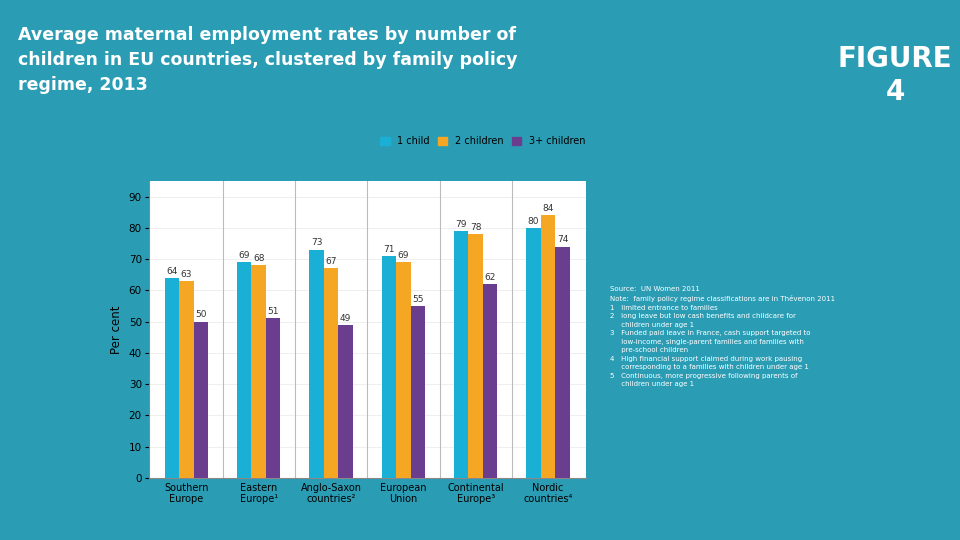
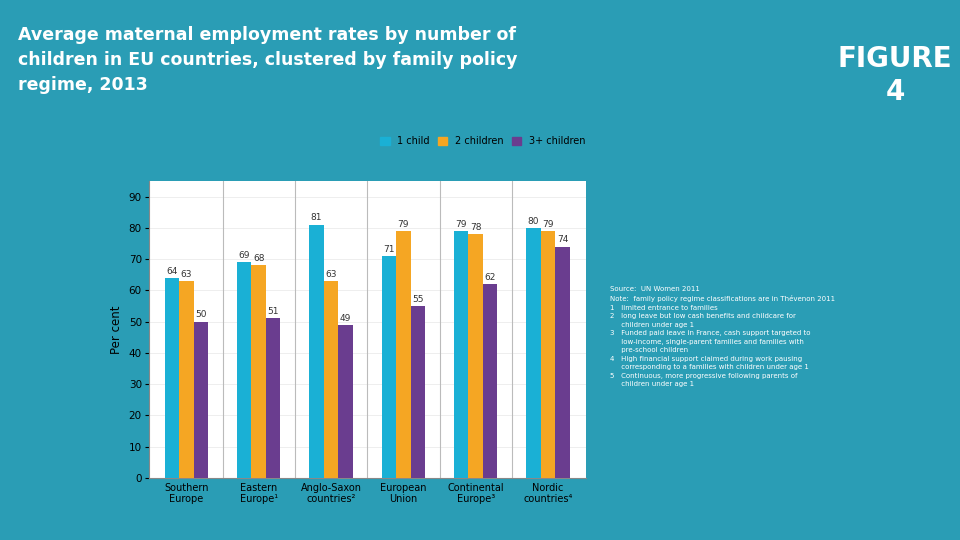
1 child/Anglo-Saxon countries²: 73 -> 81
2 children/Anglo-Saxon countries²: 67 -> 63
2 children/European Union: 69 -> 79
2 children/Nordic countries⁴: 84 -> 79
